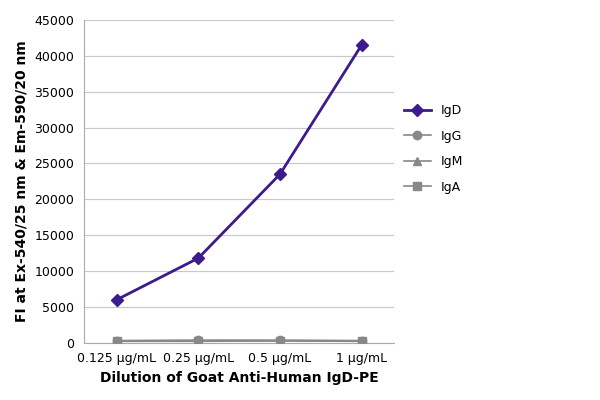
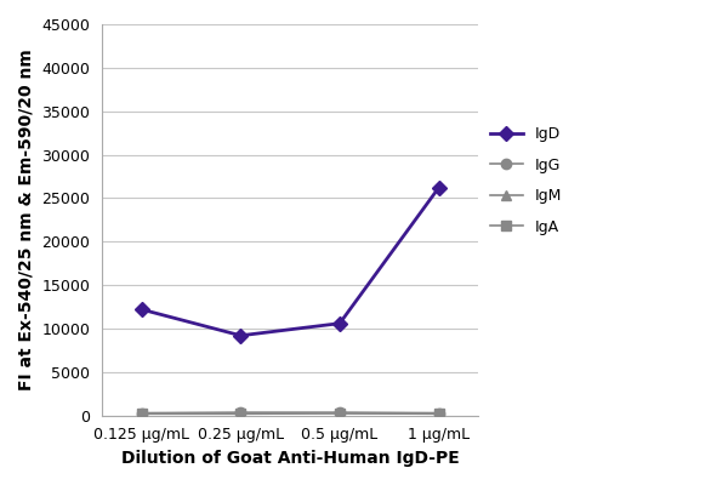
IgD/0.125 μg/mL: 6000 -> 12200
IgD/0.25 μg/mL: 11800 -> 9200
IgD/0.5 μg/mL: 23500 -> 10600
IgD/1 μg/mL: 41500 -> 26200
